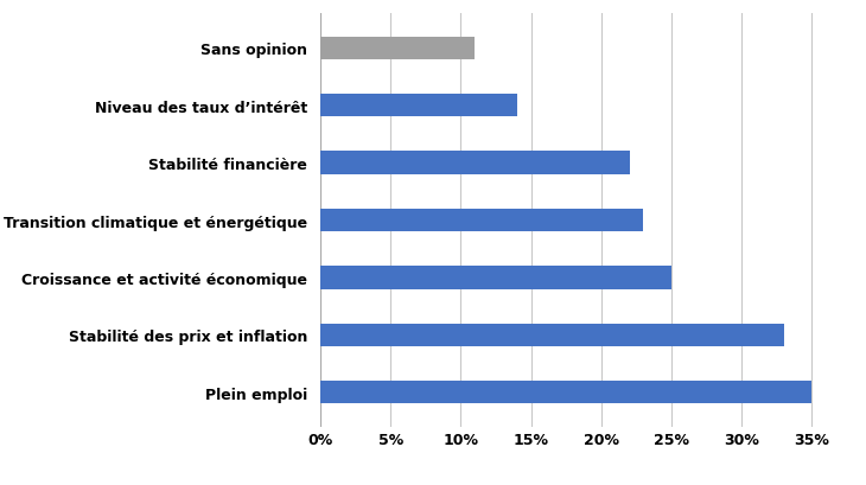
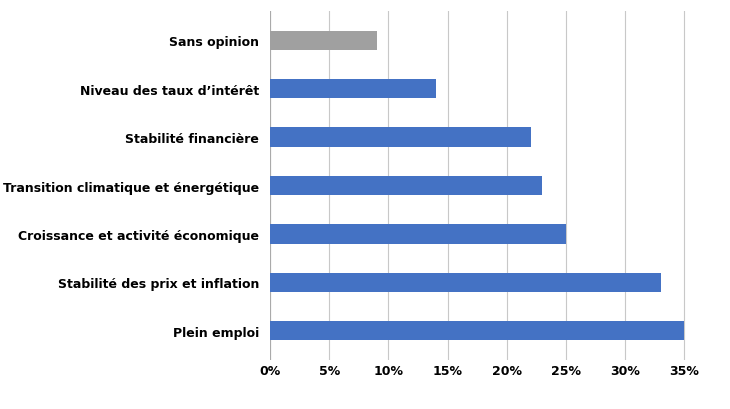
Sans opinion: 11% -> 9%
